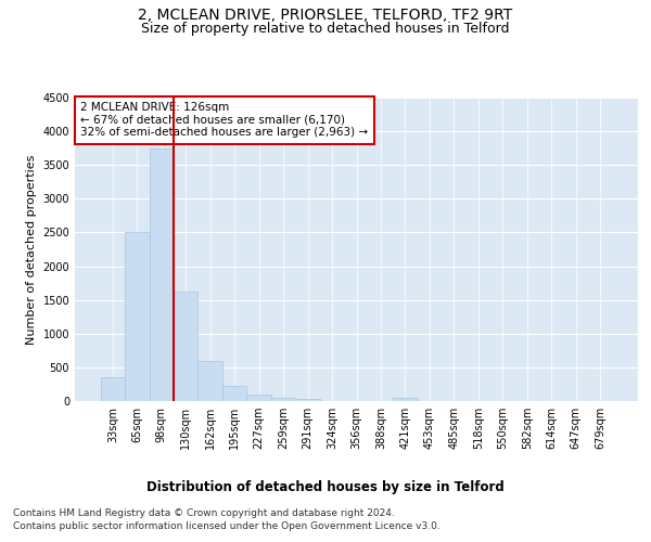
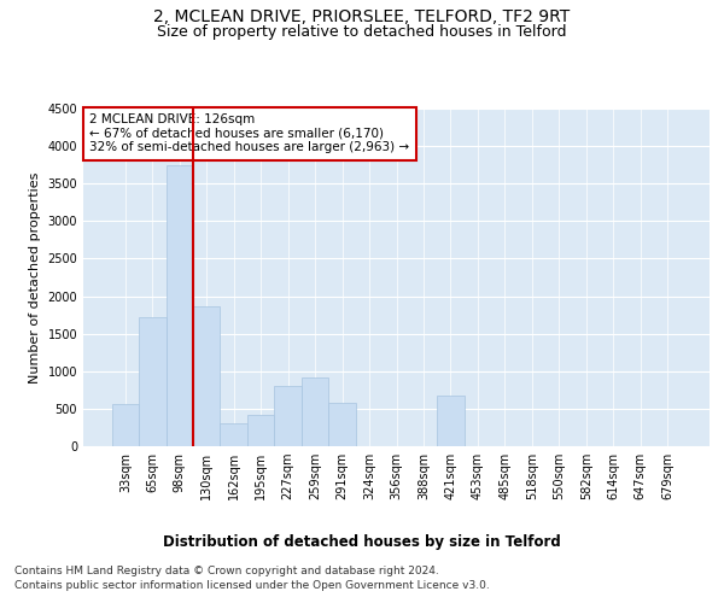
33sqm: 350 -> 560
65sqm: 2500 -> 1720
130sqm: 1620 -> 1860
162sqm: 600 -> 300
195sqm: 220 -> 420
227sqm: 100 -> 800
259sqm: 60 -> 920
291sqm: 30 -> 580
421sqm: 60 -> 680
